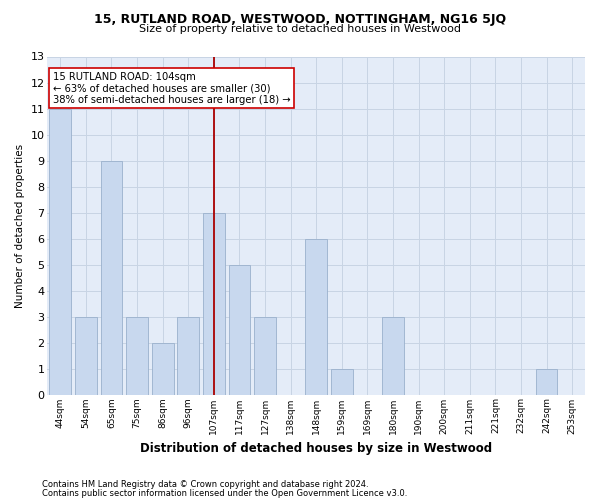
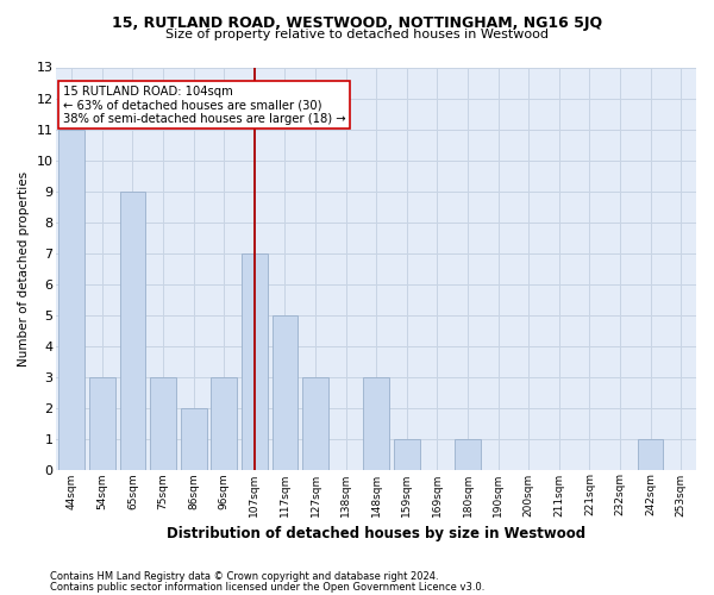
148sqm: 6 -> 3
180sqm: 3 -> 1
